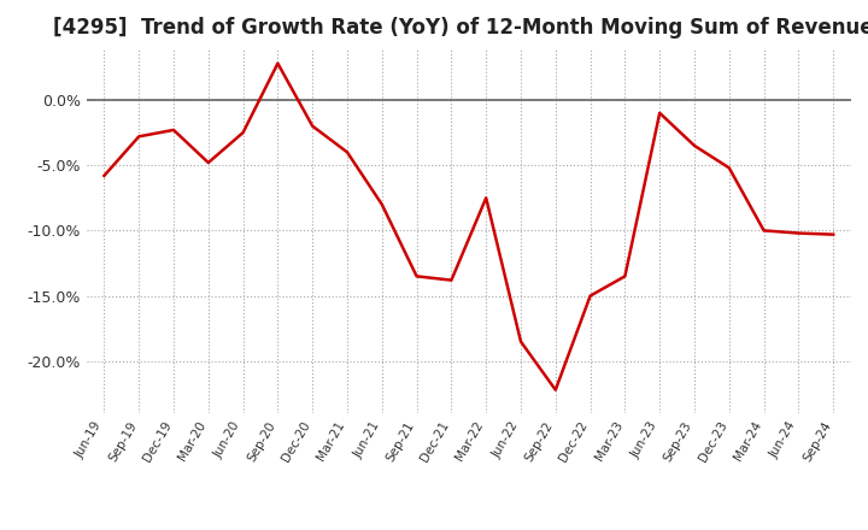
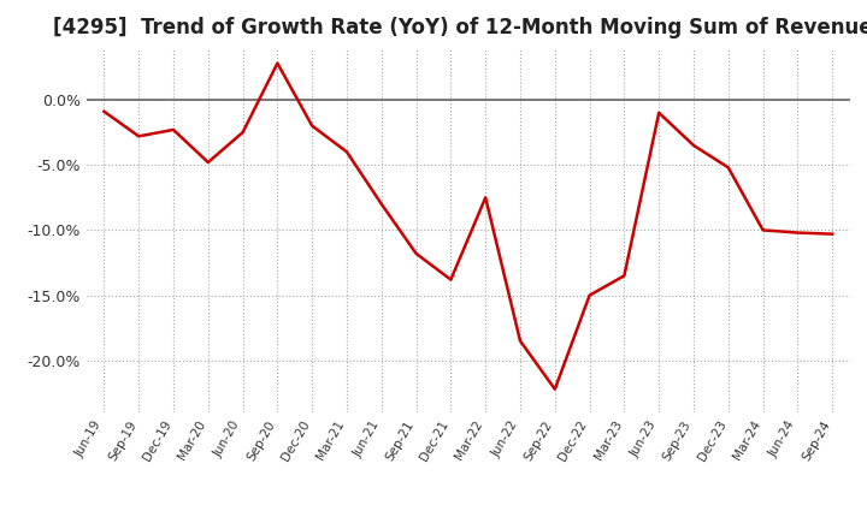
Jun-19: -5.8% -> -0.9%
Sep-21: -13.5% -> -11.8%
